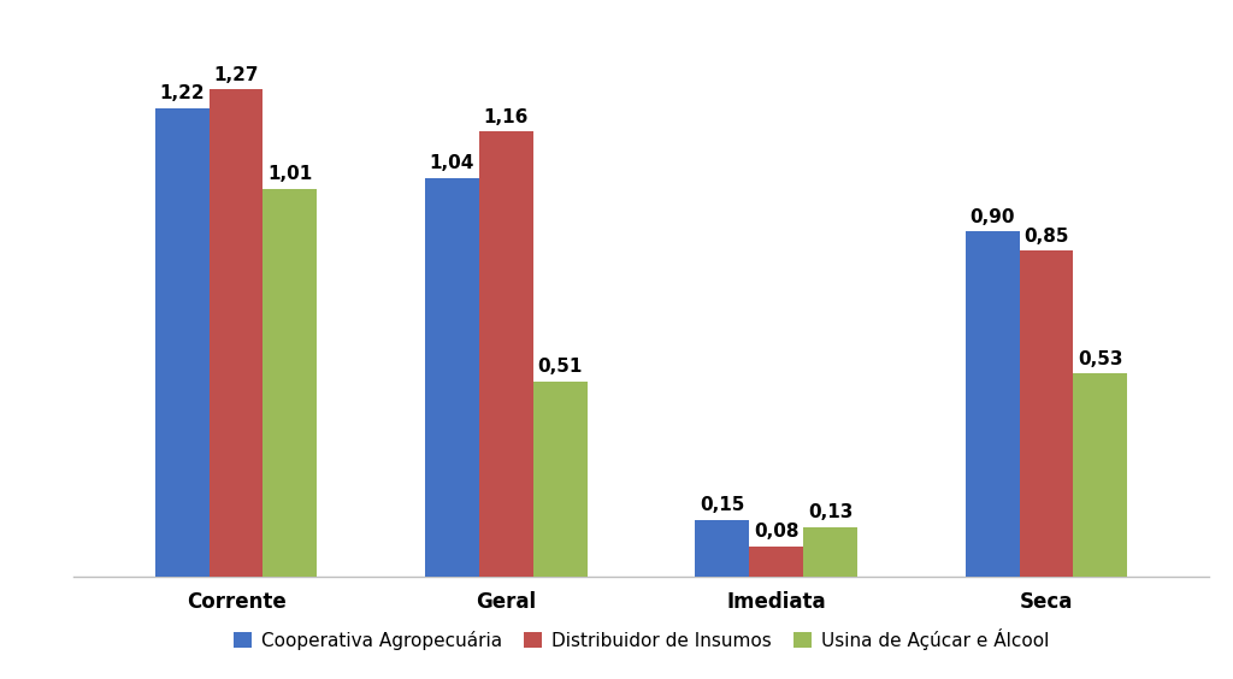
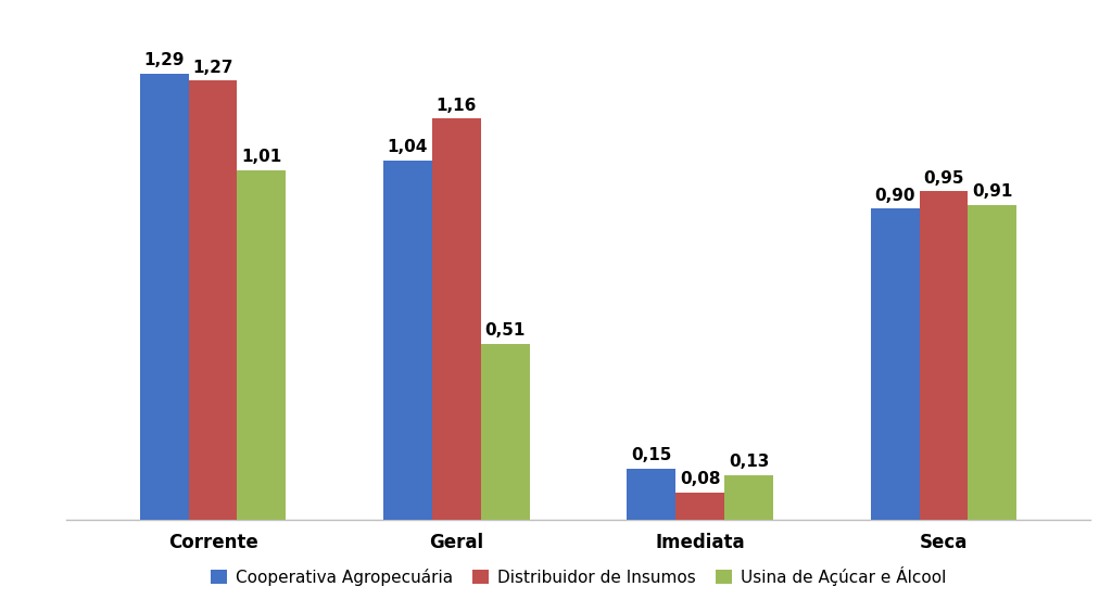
Cooperativa Agropecuária/Corrente: 1,22 -> 1,29
Distribuidor de Insumos/Seca: 0,85 -> 0,95
Usina de Açúcar e Álcool/Seca: 0,53 -> 0,91
